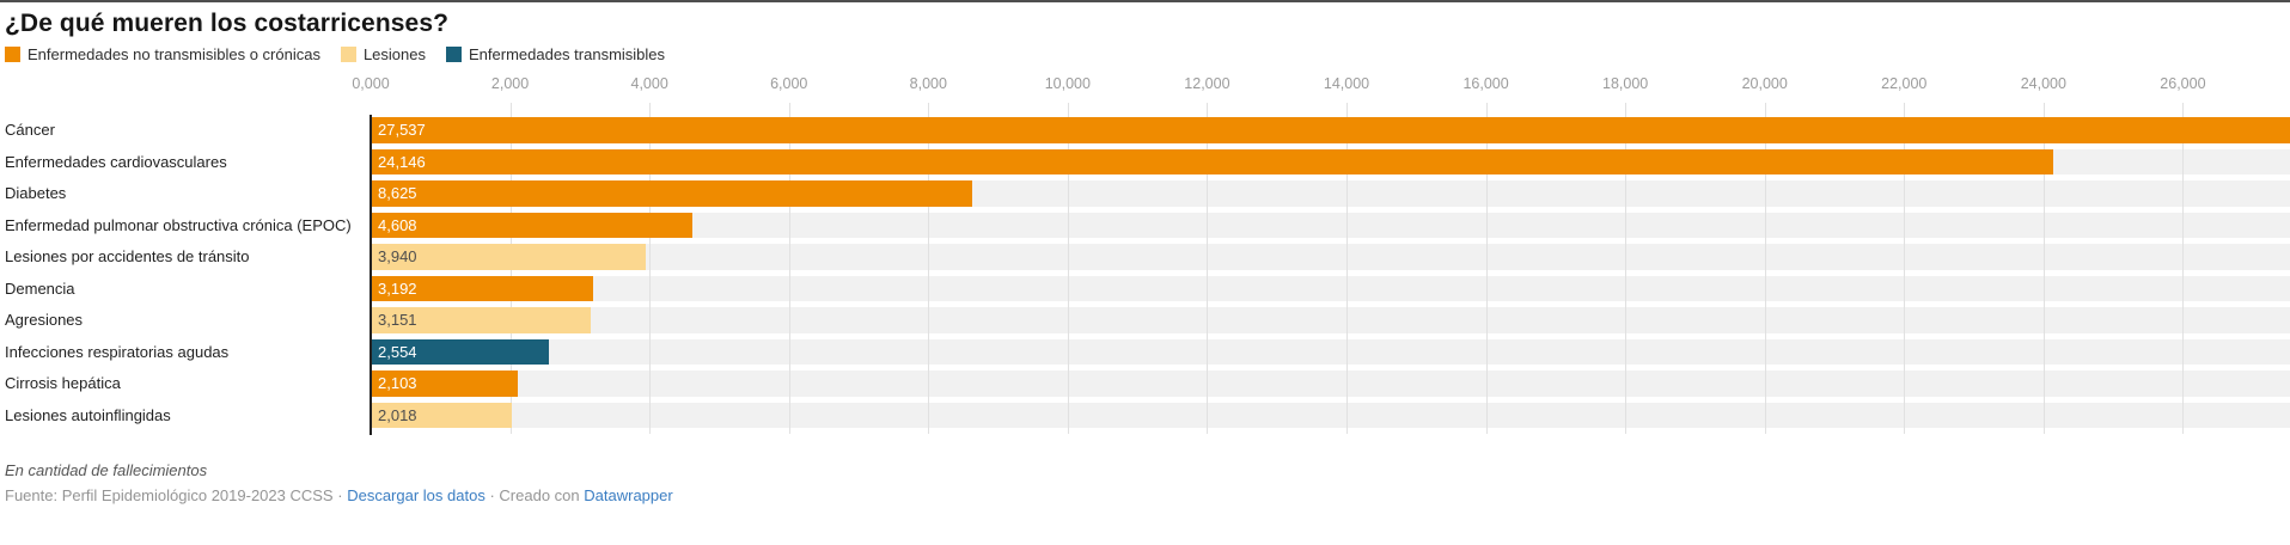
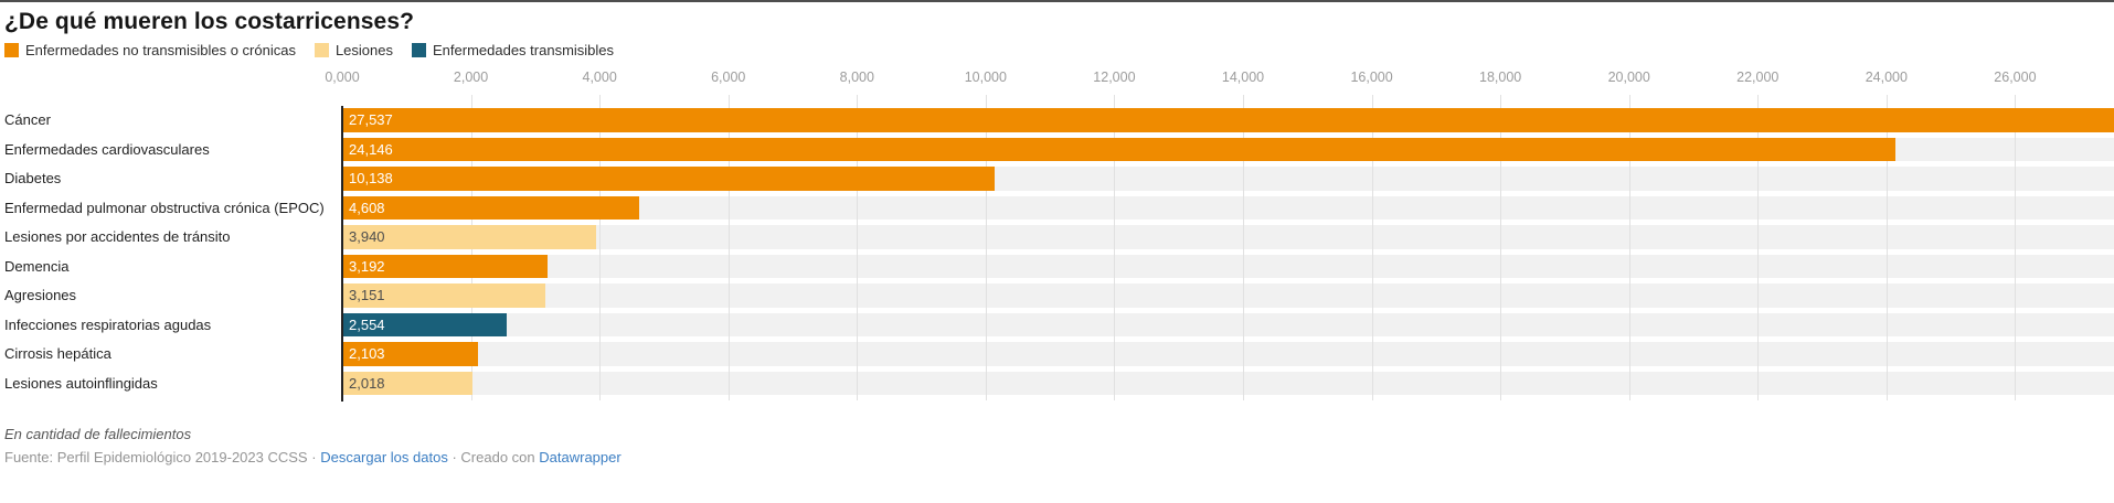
Diabetes: 8,625 -> 10,138
